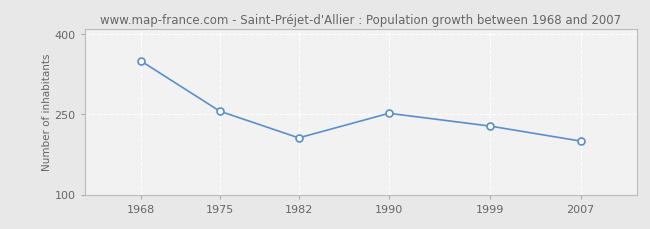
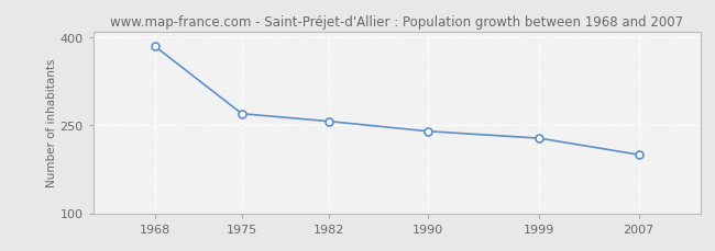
1968: 350 -> 385
1975: 256 -> 270
1982: 206 -> 257
1990: 252 -> 240
